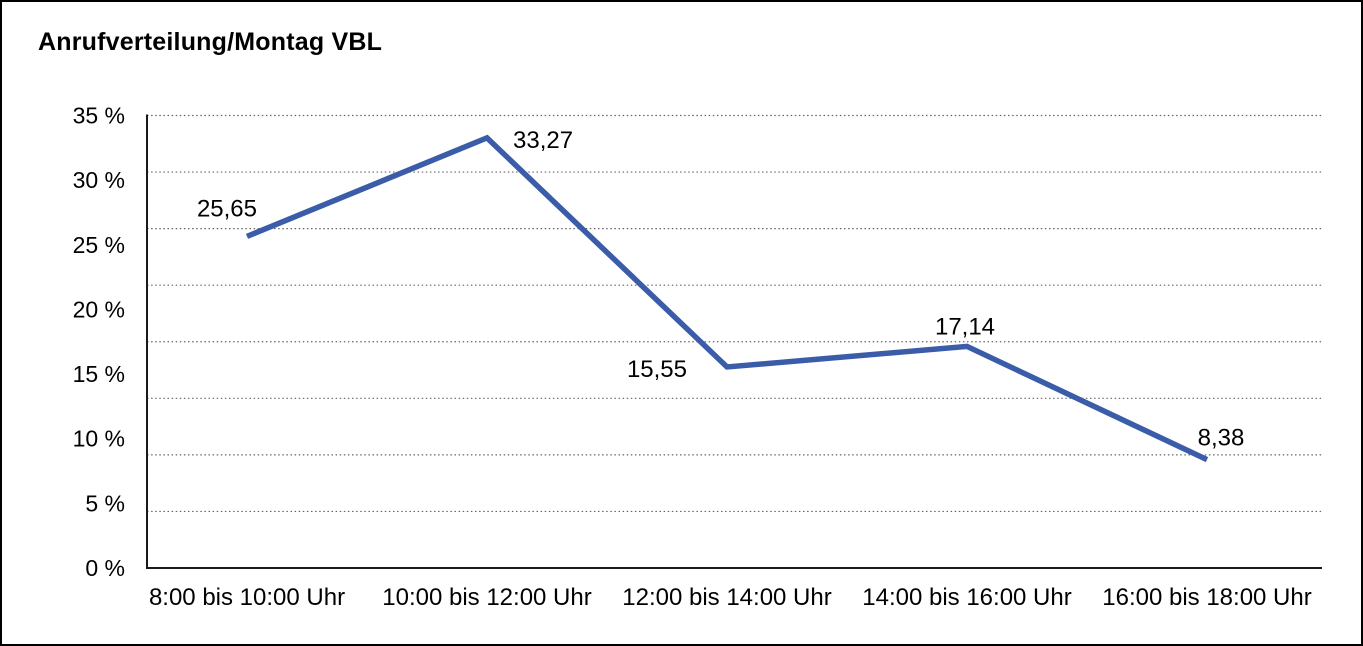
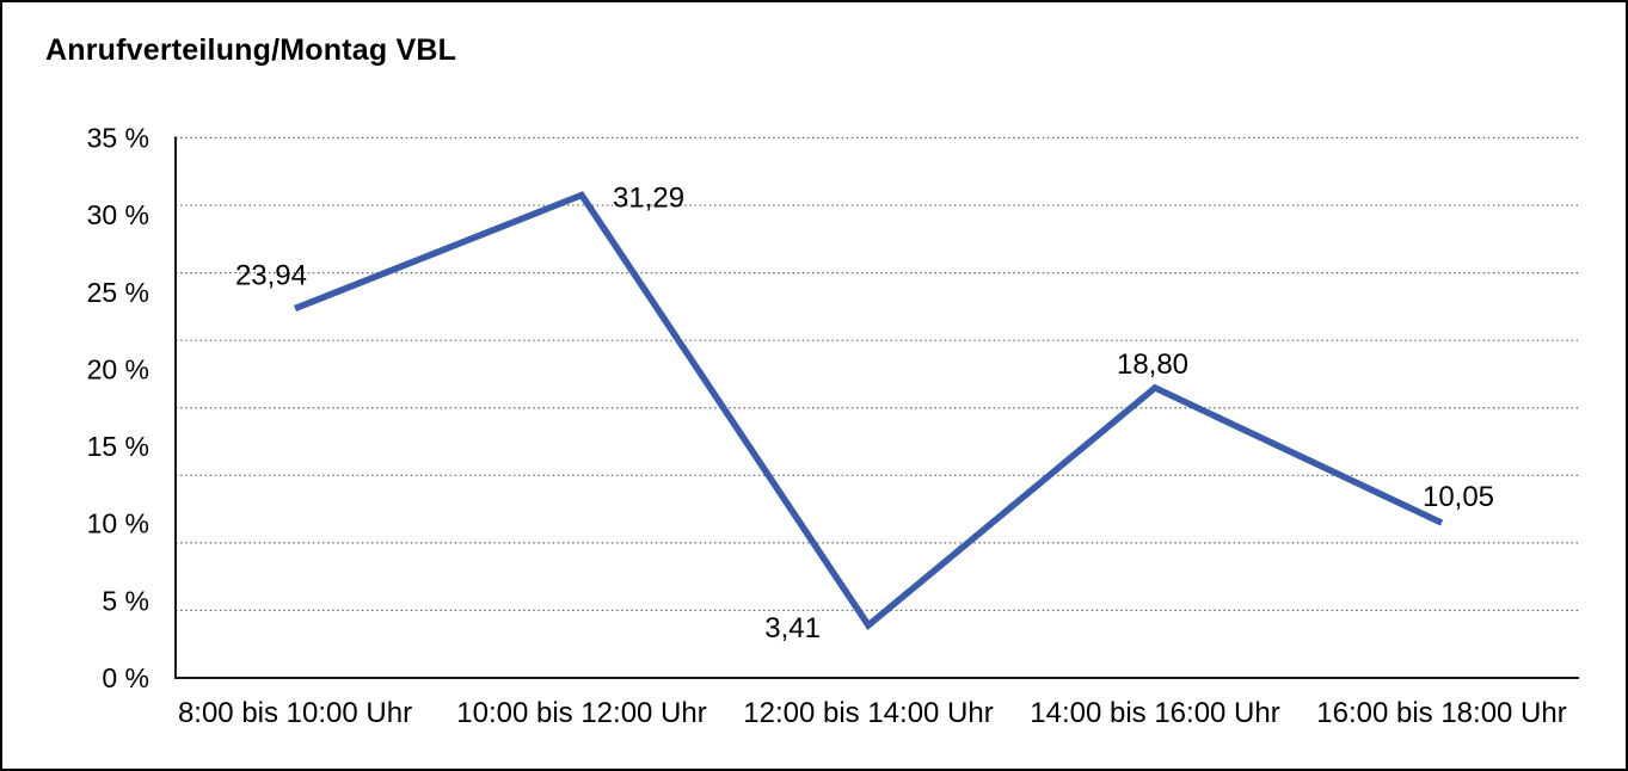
8:00 bis 10:00 Uhr: 25,65 -> 23,94
10:00 bis 12:00 Uhr: 33,27 -> 31,29
12:00 bis 14:00 Uhr: 15,55 -> 3,41
14:00 bis 16:00 Uhr: 17,14 -> 18,80
16:00 bis 18:00 Uhr: 8,38 -> 10,05
